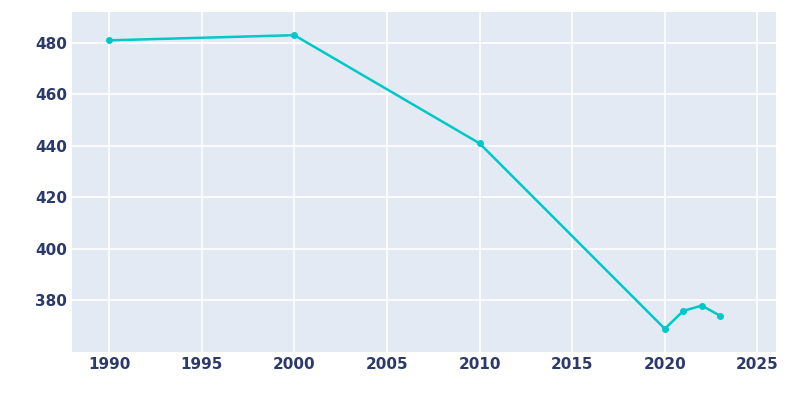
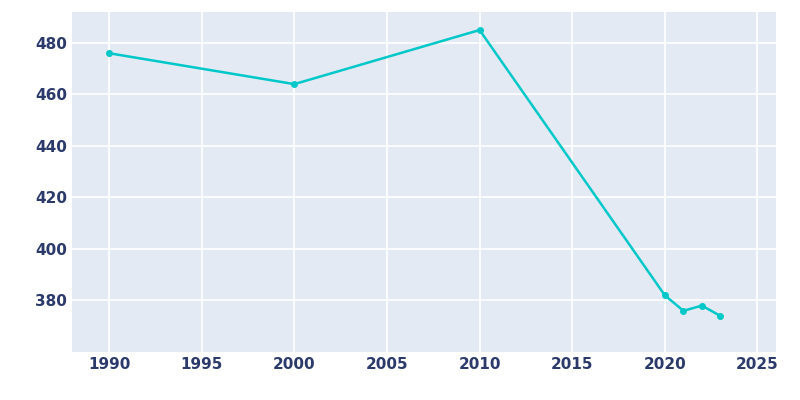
1990: 481 -> 476
2000: 483 -> 464
2010: 441 -> 485
2020: 369 -> 382
